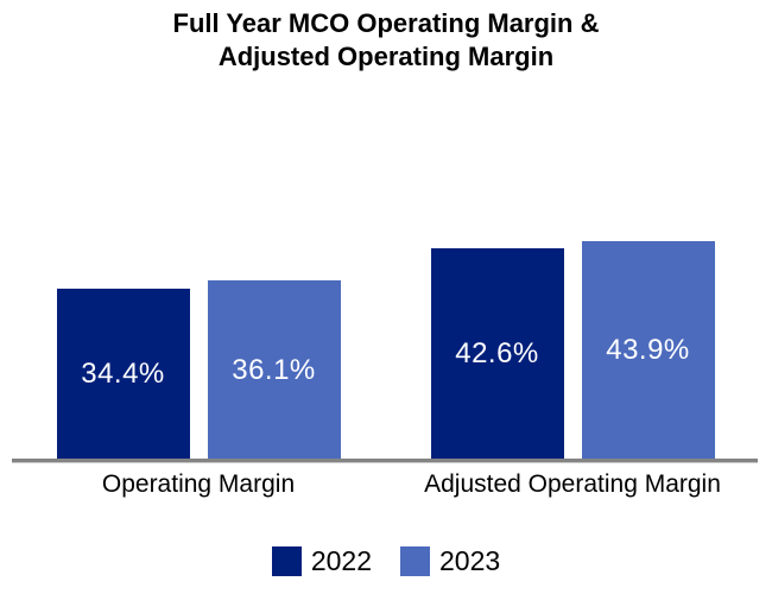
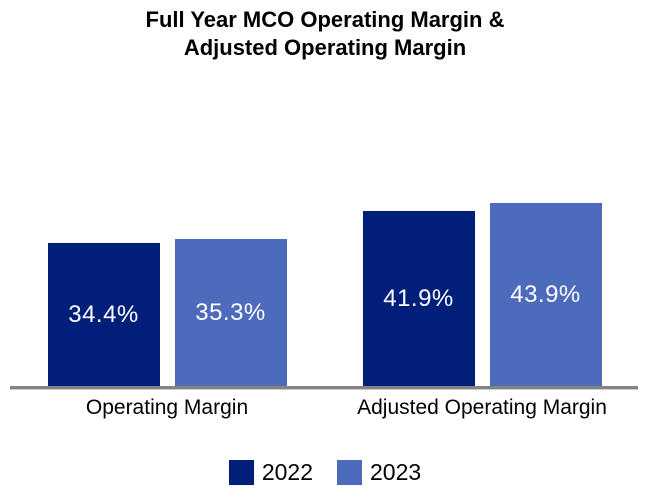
2023/Operating Margin: 36.1% -> 35.3%
2022/Adjusted Operating Margin: 42.6% -> 41.9%
